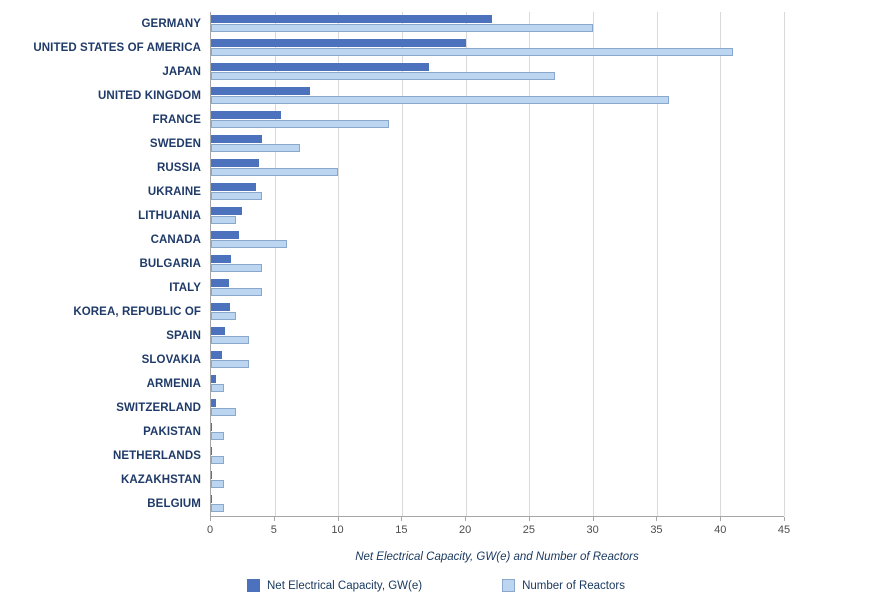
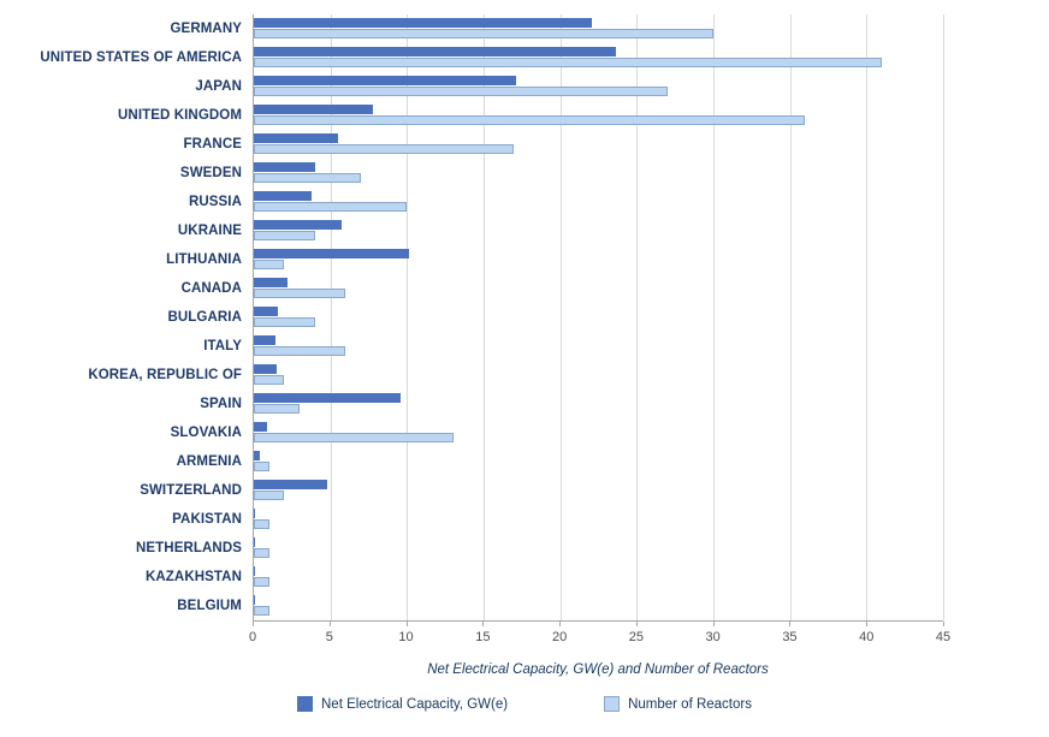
Net Electrical Capacity, GW(e)/UNITED STATES OF AMERICA: 20.0 -> 23.6
Number of Reactors/FRANCE: 14 -> 17
Net Electrical Capacity, GW(e)/UKRAINE: 3.5 -> 5.7
Net Electrical Capacity, GW(e)/LITHUANIA: 2.4 -> 10.1
Number of Reactors/ITALY: 4 -> 6
Net Electrical Capacity, GW(e)/SPAIN: 1.1 -> 9.6
Number of Reactors/SLOVAKIA: 3 -> 13
Net Electrical Capacity, GW(e)/SWITZERLAND: 0.4 -> 4.8
